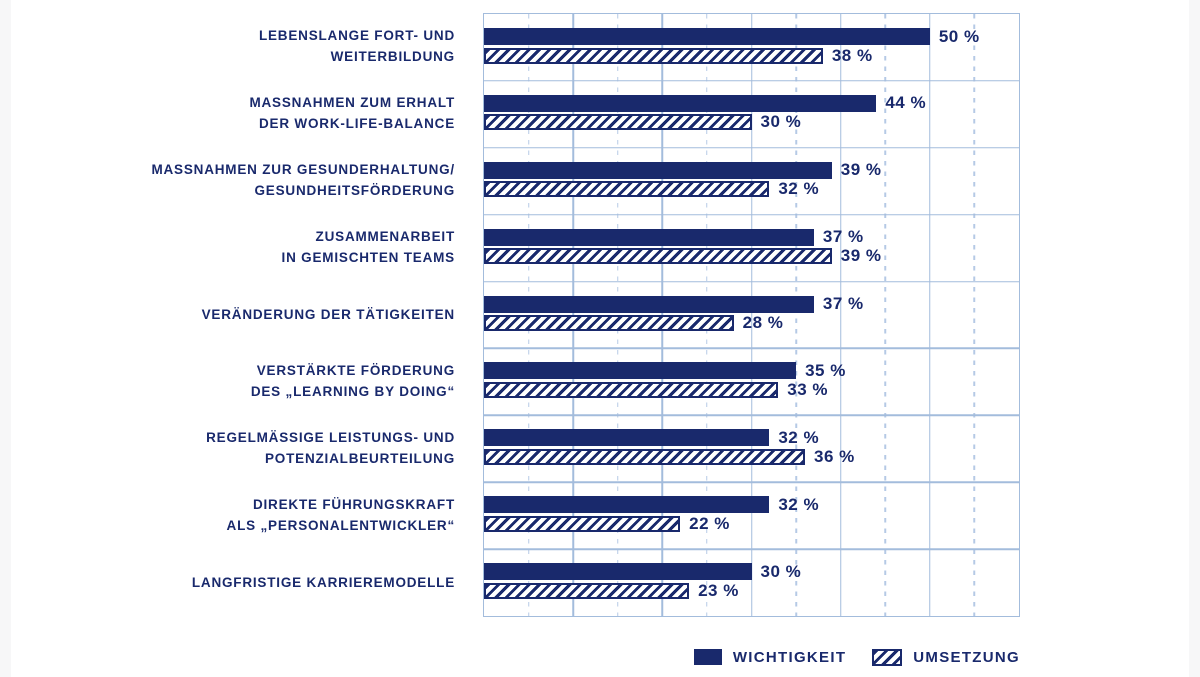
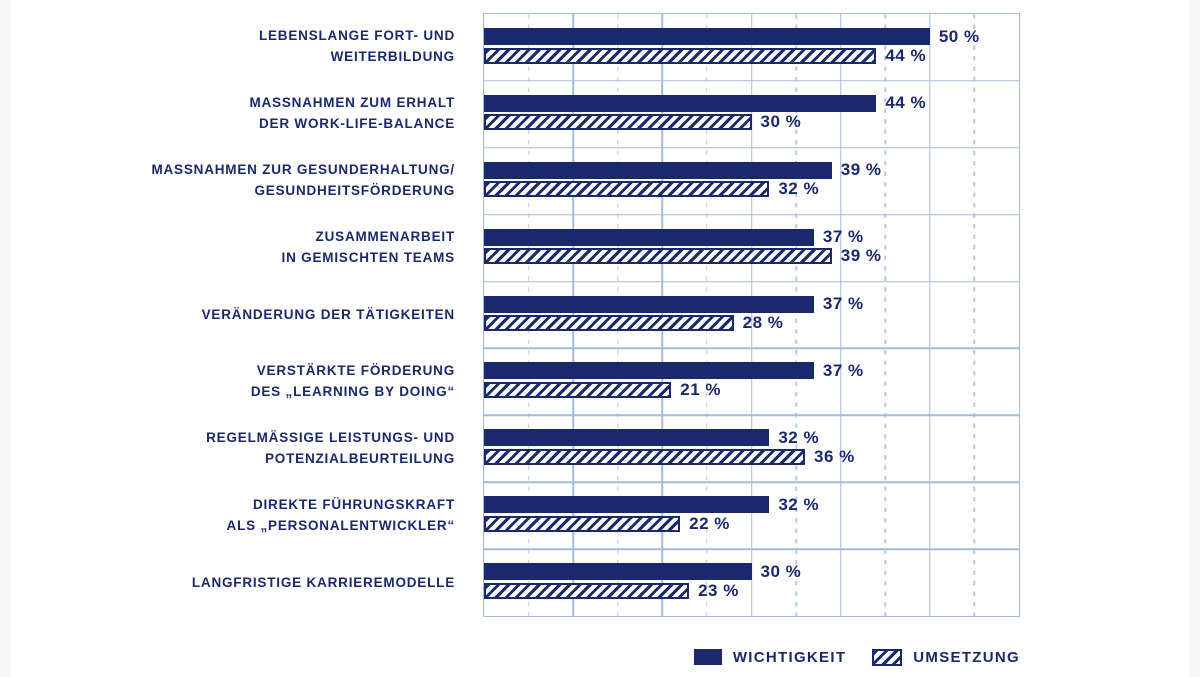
UMSETZUNG/LEBENSLANGE FORT- UND WEITERBILDUNG: 38 -> 44
WICHTIGKEIT/VERSTÄRKTE FÖRDERUNG DES „LEARNING BY DOING“: 35 -> 37
UMSETZUNG/VERSTÄRKTE FÖRDERUNG DES „LEARNING BY DOING“: 33 -> 21
